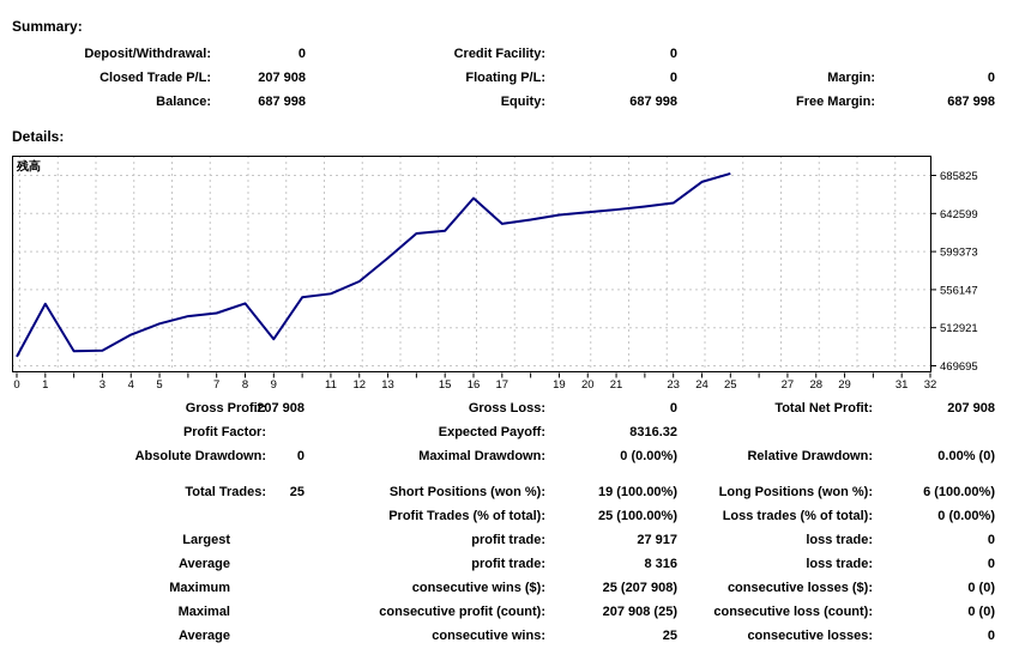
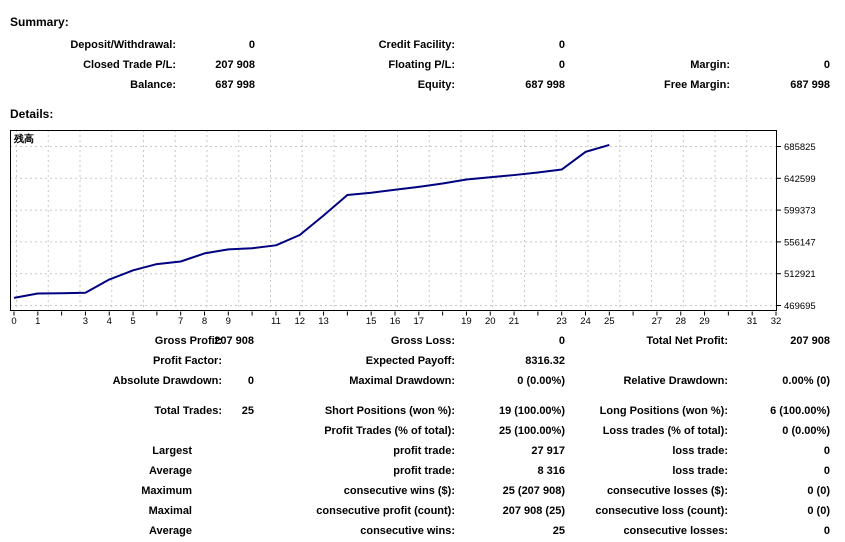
1: 540000 -> 490000
9: 500000 -> 550000
16: 660000 -> 630000
